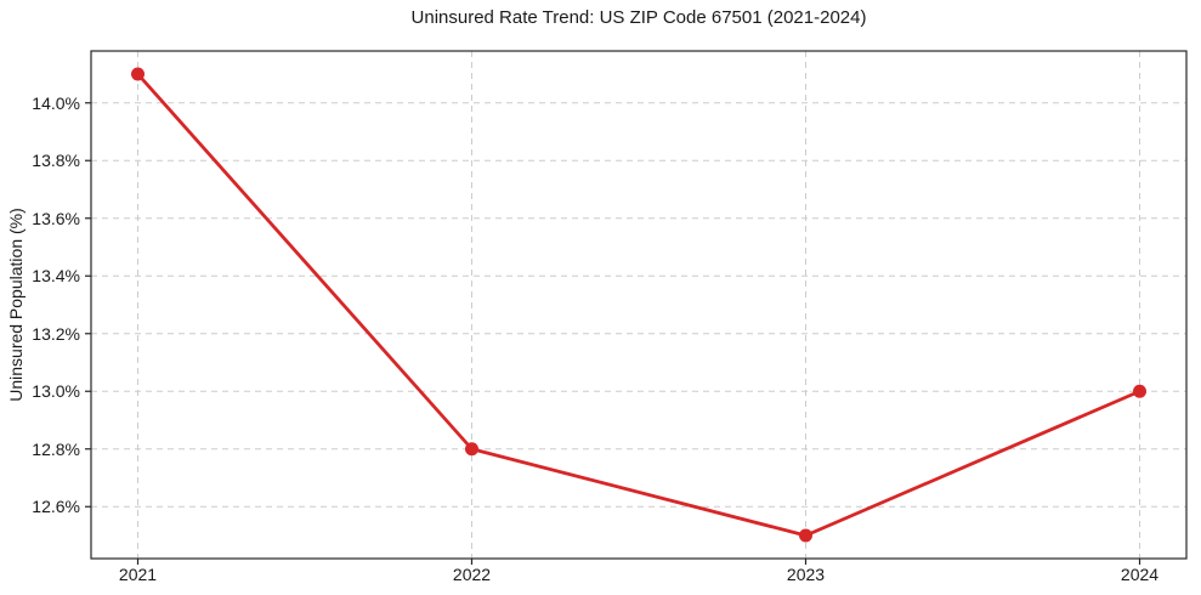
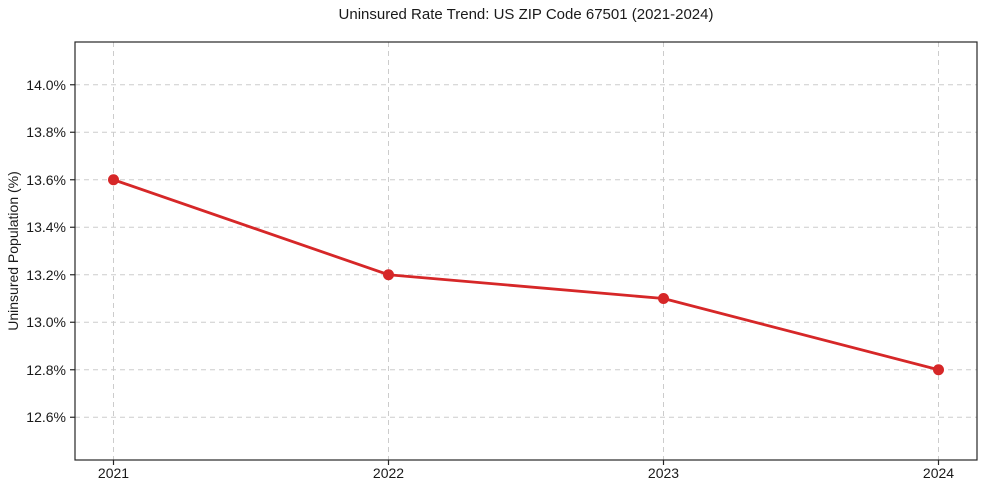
2021: 14.1% -> 13.6%
2022: 12.8% -> 13.2%
2023: 12.5% -> 13.1%
2024: 13.0% -> 12.8%
